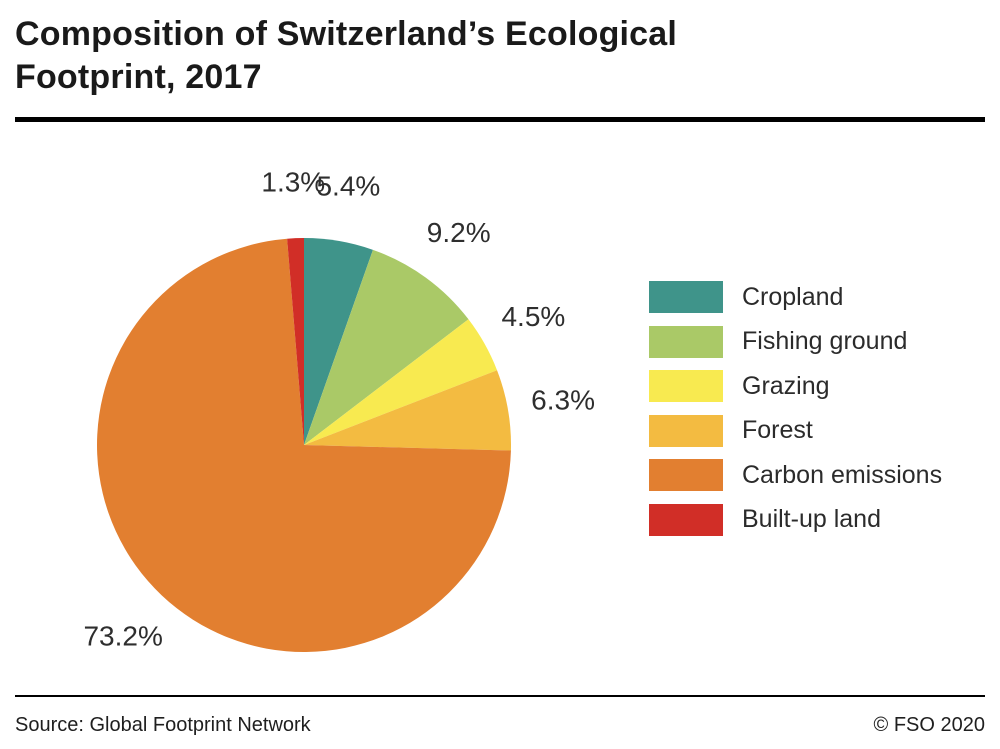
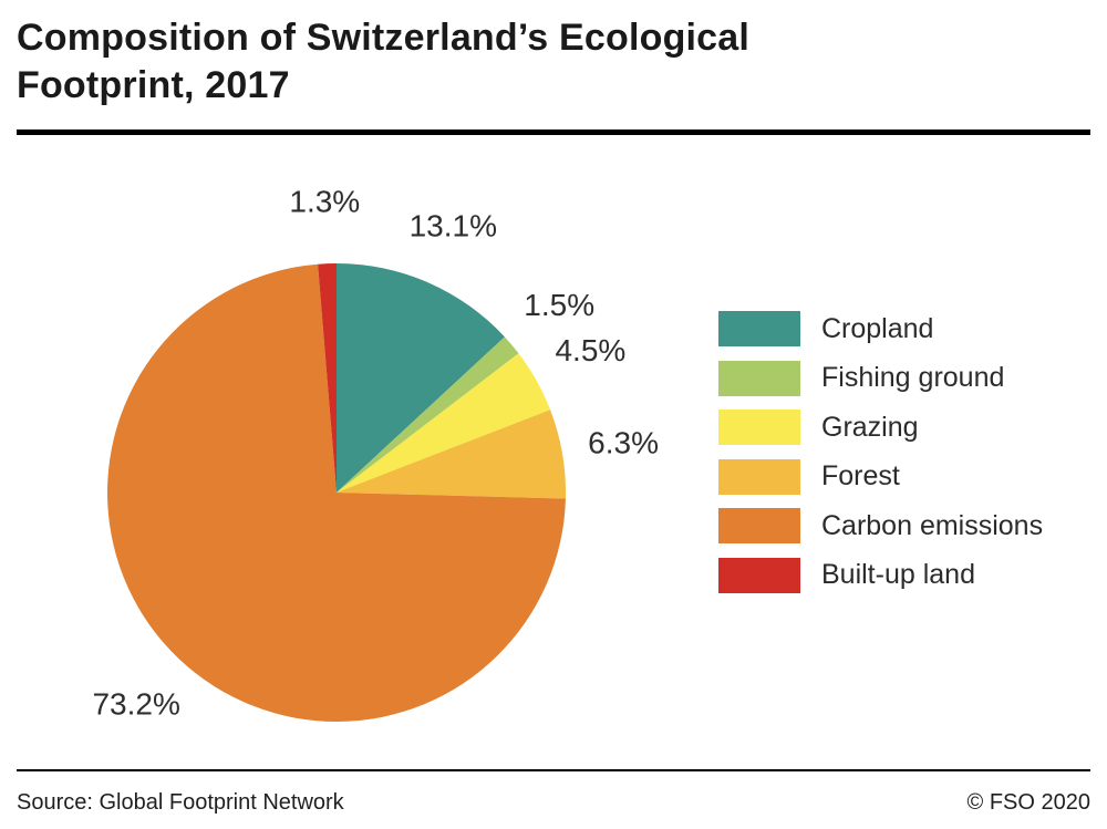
Cropland: 5.4% -> 13.1%
Fishing ground: 9.2% -> 1.5%
